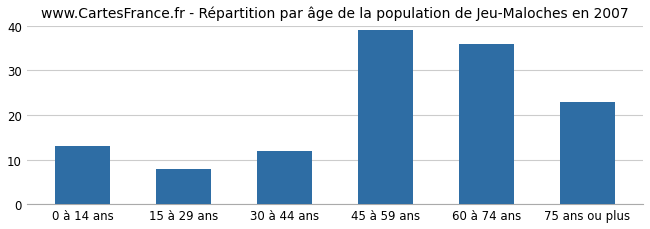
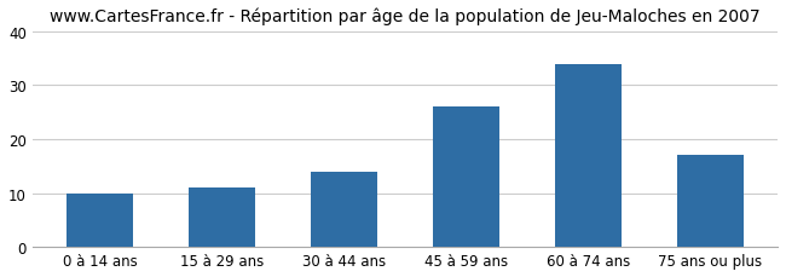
0 à 14 ans: 13 -> 10
15 à 29 ans: 8 -> 11
30 à 44 ans: 12 -> 14
45 à 59 ans: 39 -> 26
60 à 74 ans: 36 -> 34
75 ans ou plus: 23 -> 17
